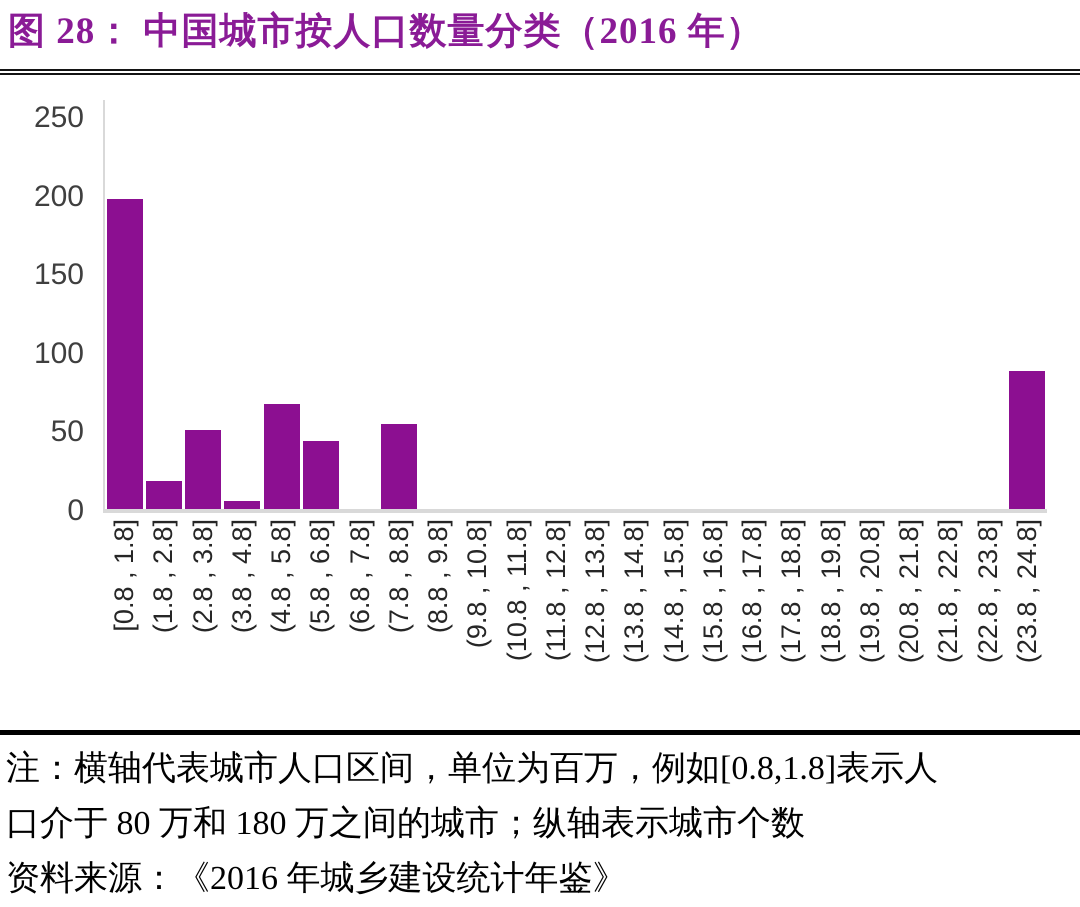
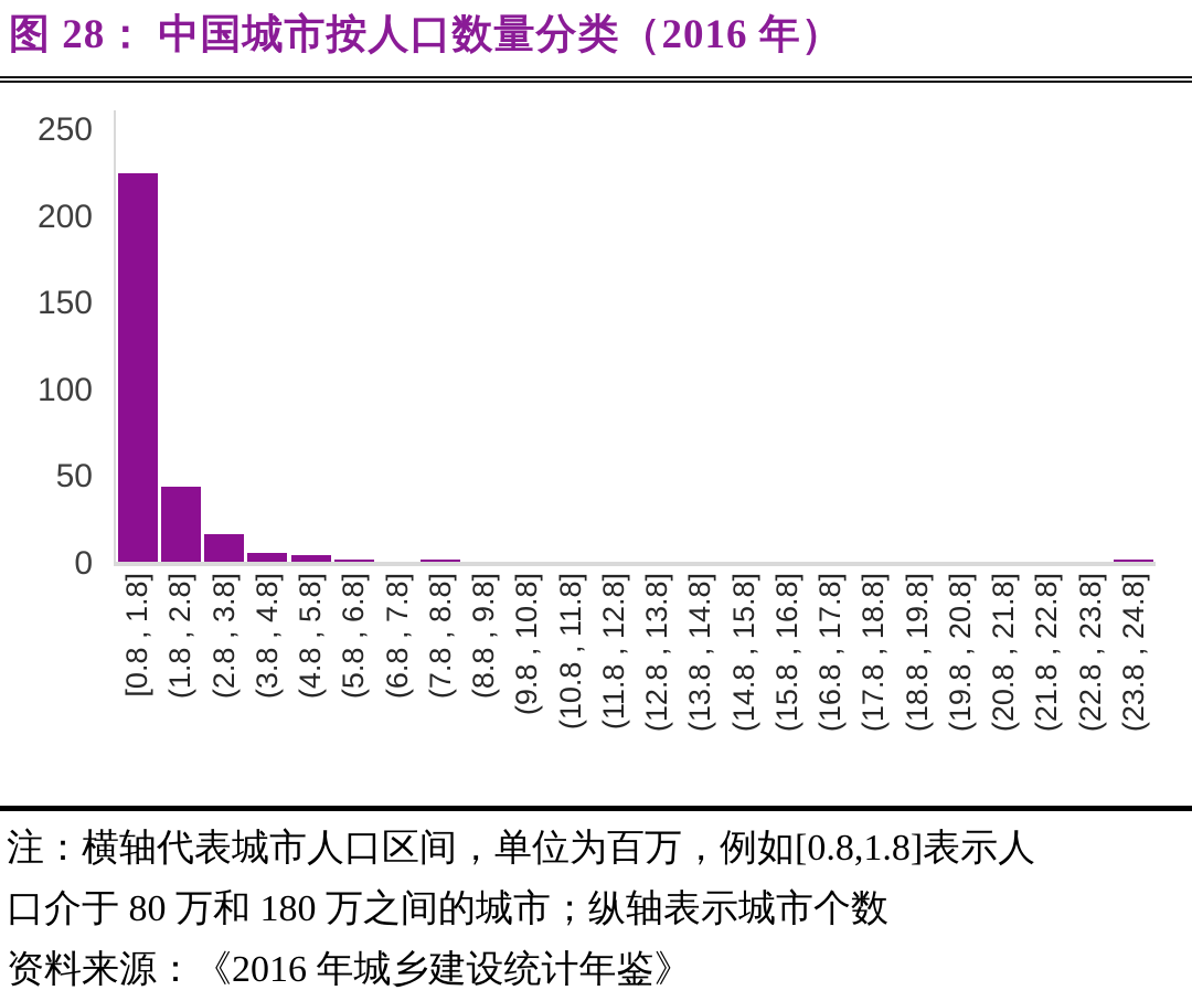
[0.8 , 1.8]: 197 -> 224
(1.8 , 2.8]: 18 -> 43
(2.8 , 3.8]: 50 -> 16
(4.8 , 5.8]: 67 -> 4
(5.8 , 6.8]: 43 -> 1
(7.8 , 8.8]: 54 -> 1
(23.8 , 24.8]: 88 -> 1
